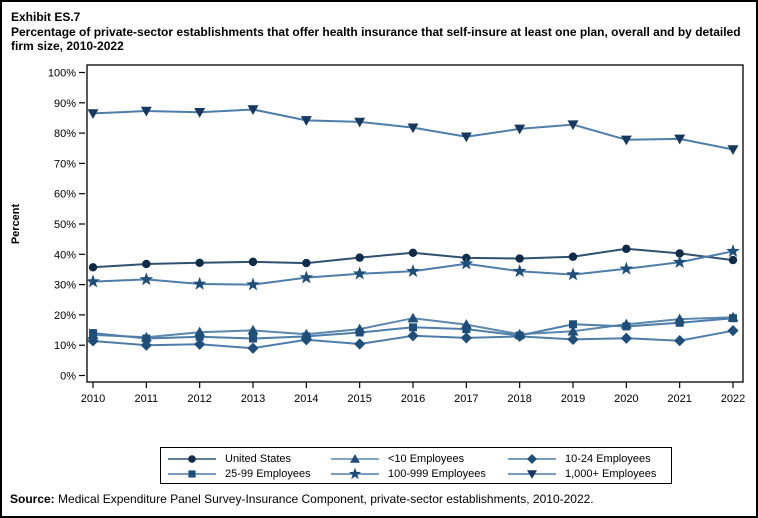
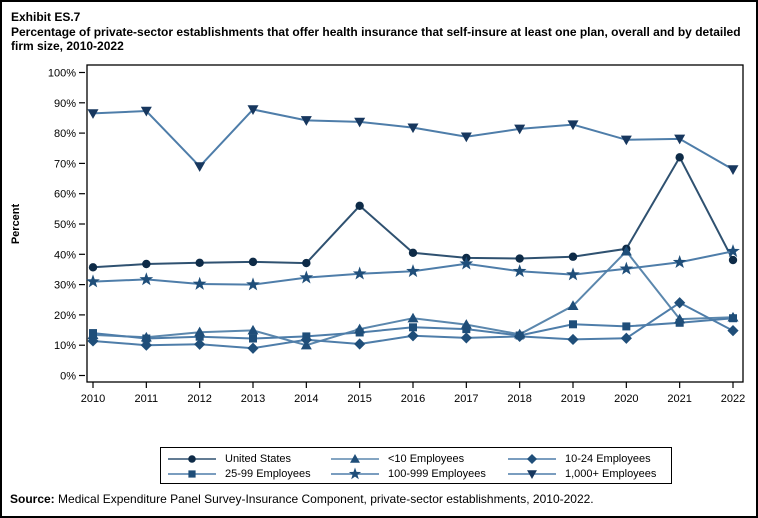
1,000+ Employees/2012: 87% -> 69%
<10 Employees/2014: 14% -> 10%
United States/2015: 39% -> 56%
<10 Employees/2019: 15% -> 23%
<10 Employees/2020: 17% -> 41%
United States/2021: 40% -> 72%
10-24 Employees/2021: 12% -> 24%
1,000+ Employees/2022: 75% -> 68%
